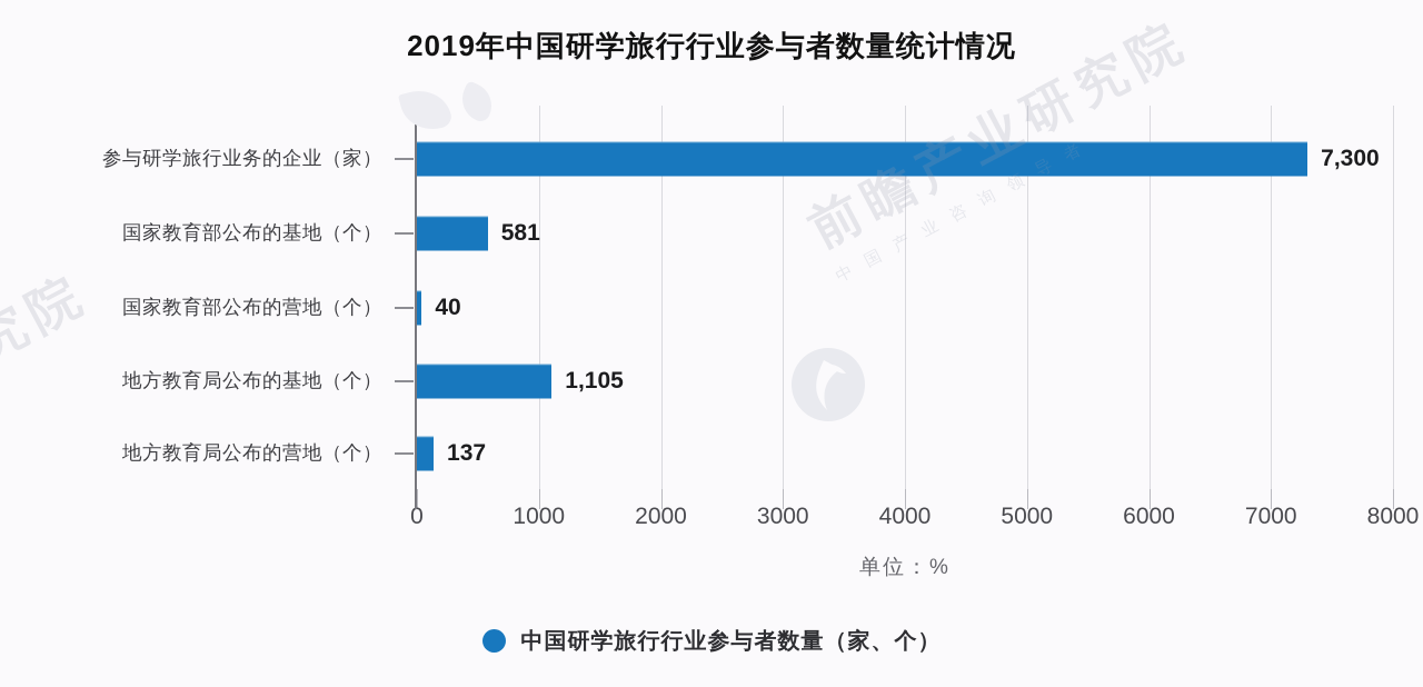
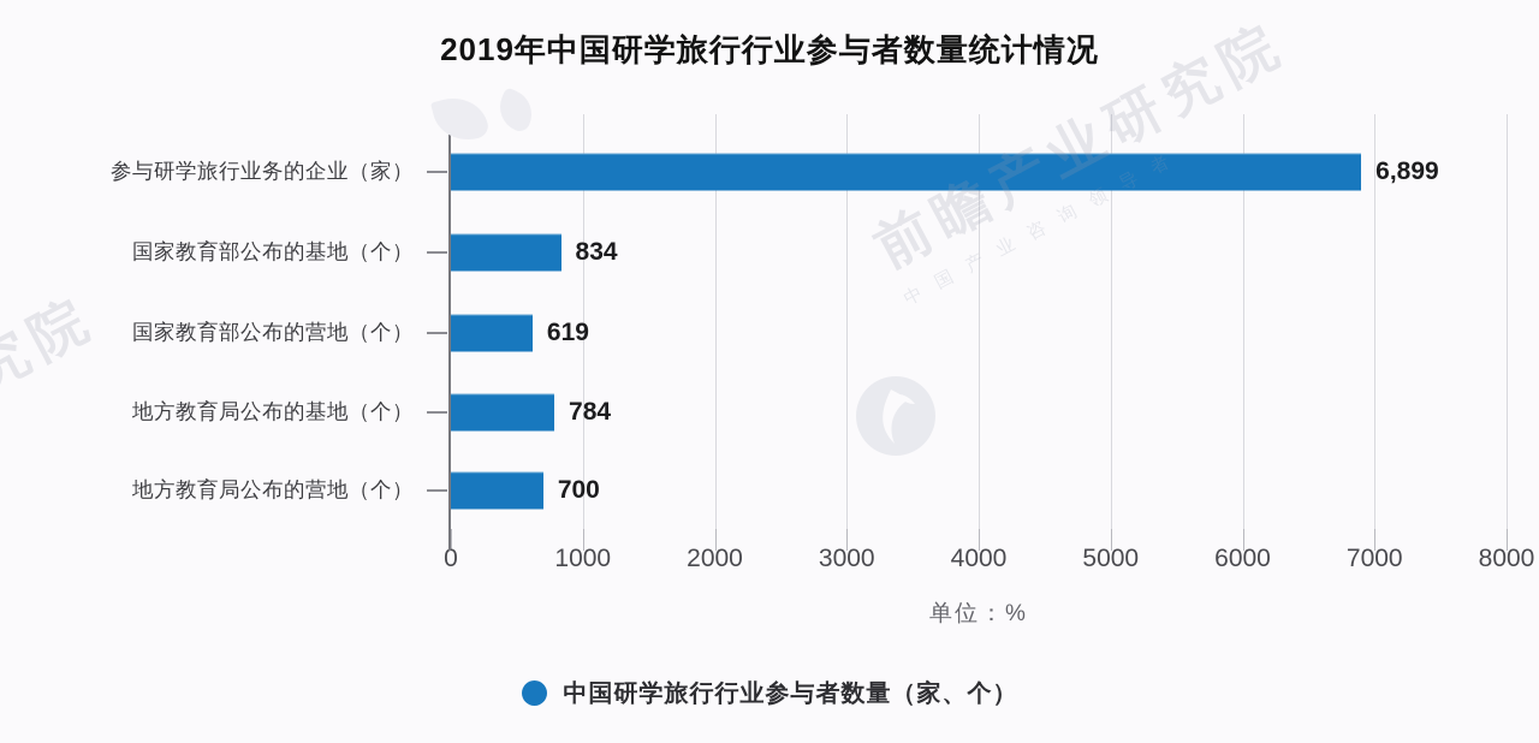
参与研学旅行业务的企业（家）: 7,300 -> 6,899
国家教育部公布的基地（个）: 581 -> 834
国家教育部公布的营地（个）: 40 -> 619
地方教育局公布的基地（个）: 1,105 -> 784
地方教育局公布的营地（个）: 137 -> 700
